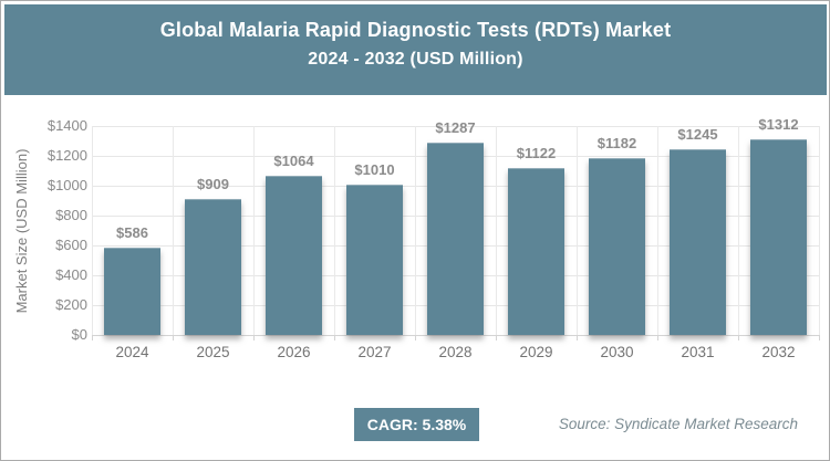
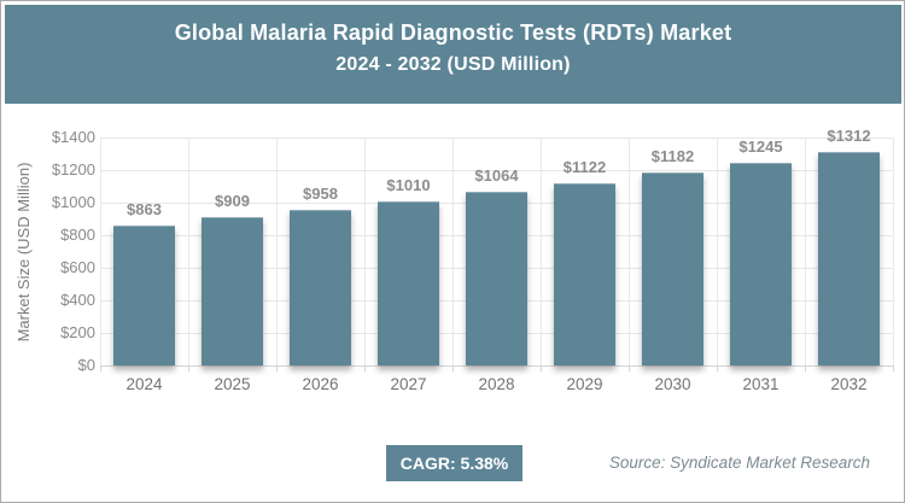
2024: $586 -> $863
2026: $1064 -> $958
2028: $1287 -> $1064
